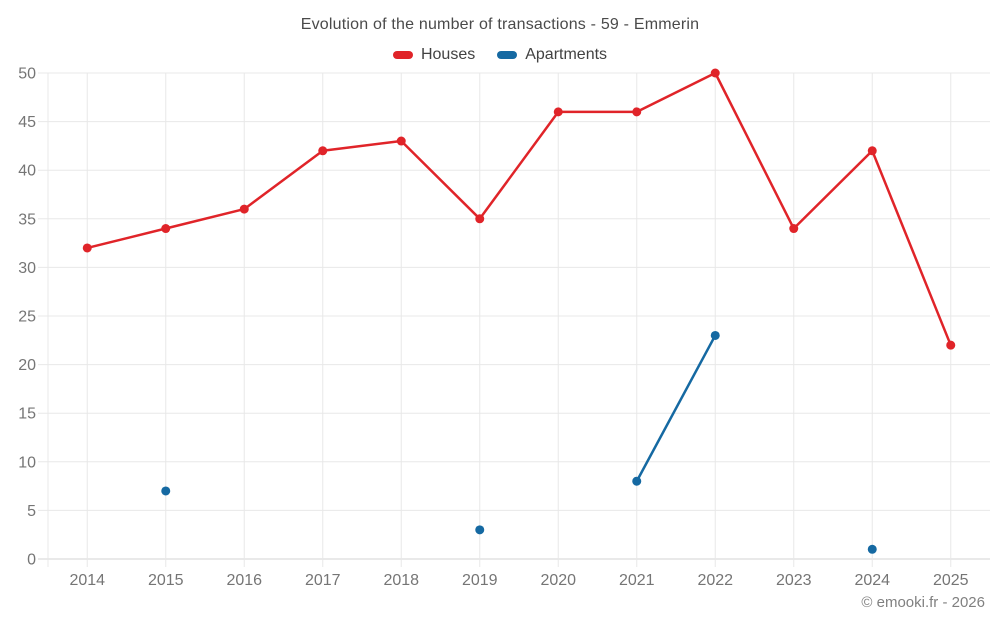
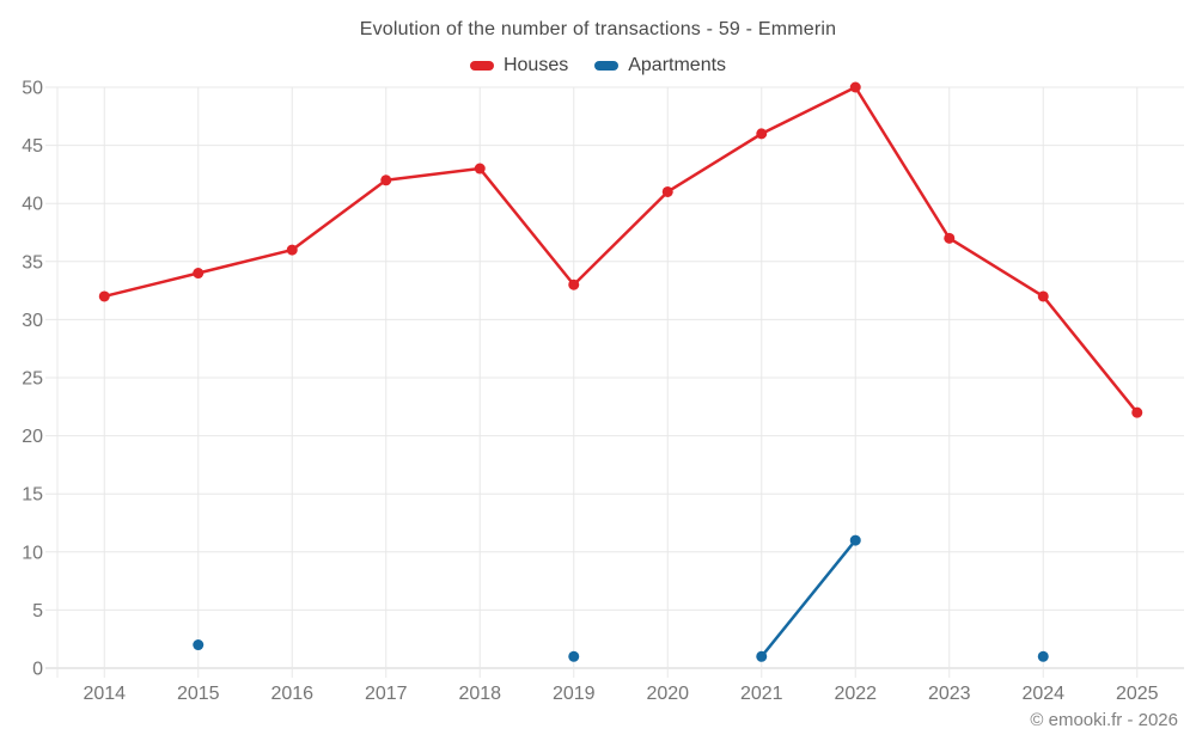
Apartments/2015: 7 -> 2
Houses/2019: 35 -> 33
Apartments/2019: 3 -> 1
Houses/2020: 46 -> 41
Apartments/2021: 8 -> 1
Apartments/2022: 23 -> 11
Houses/2023: 34 -> 37
Houses/2024: 42 -> 32
